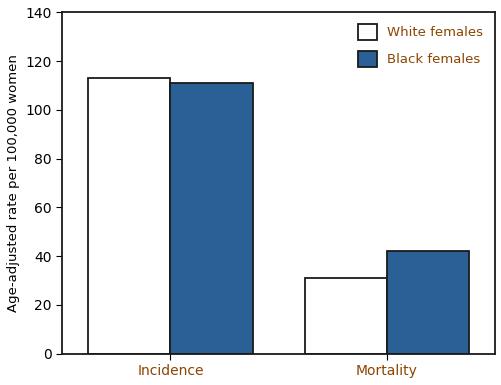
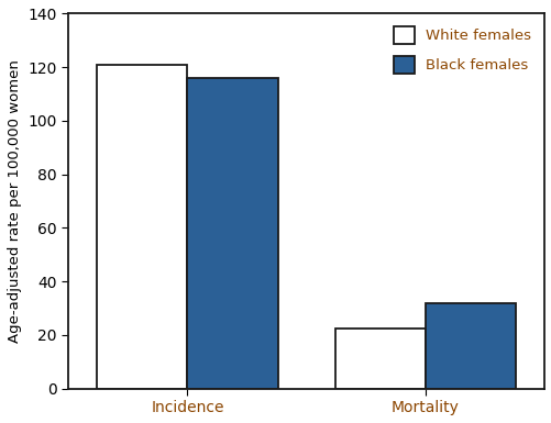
White females/Incidence: 113.0 -> 121.0
Black females/Incidence: 111 -> 116
White females/Mortality: 31.0 -> 22.5
Black females/Mortality: 42 -> 32
